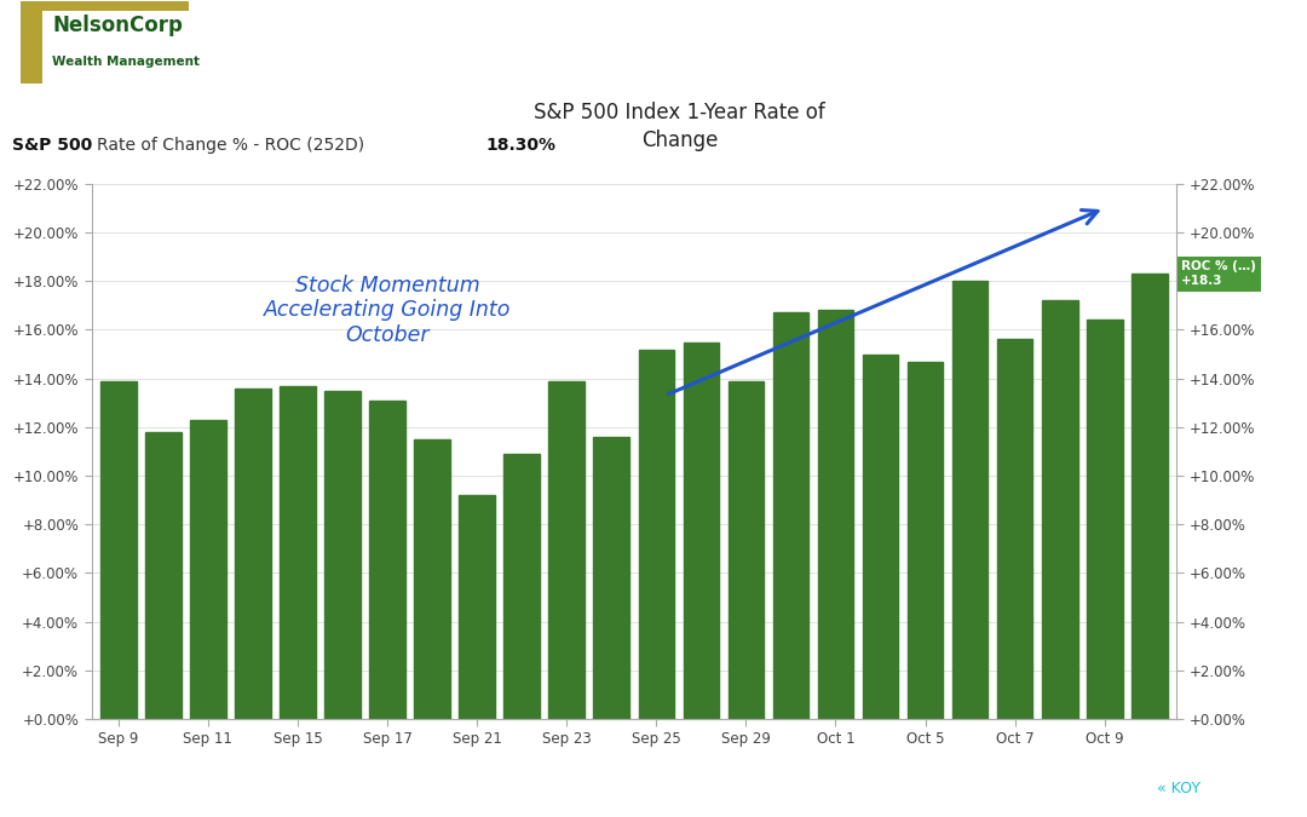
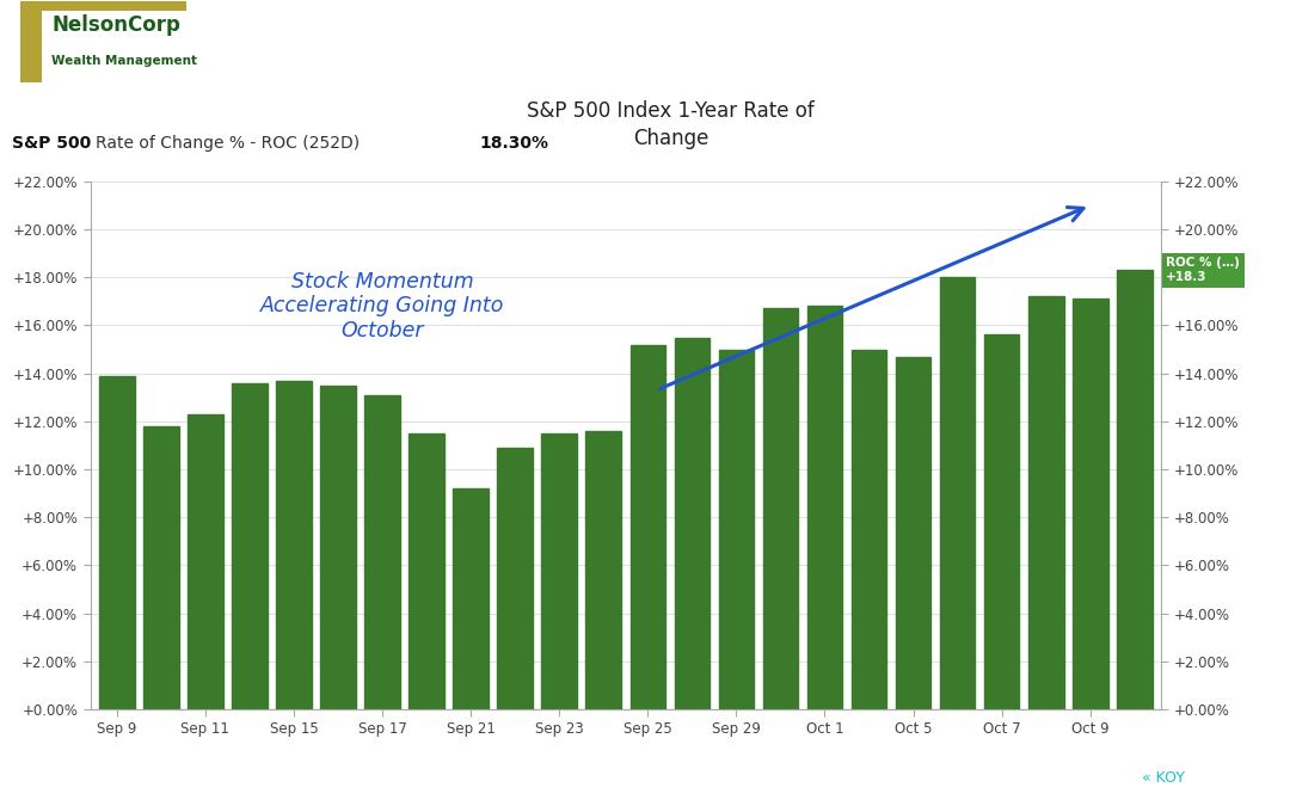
Sep 23: 13.9% -> 11.5%
Sep 29: 13.9% -> 15.0%
Oct 9: 16.4% -> 17.1%
